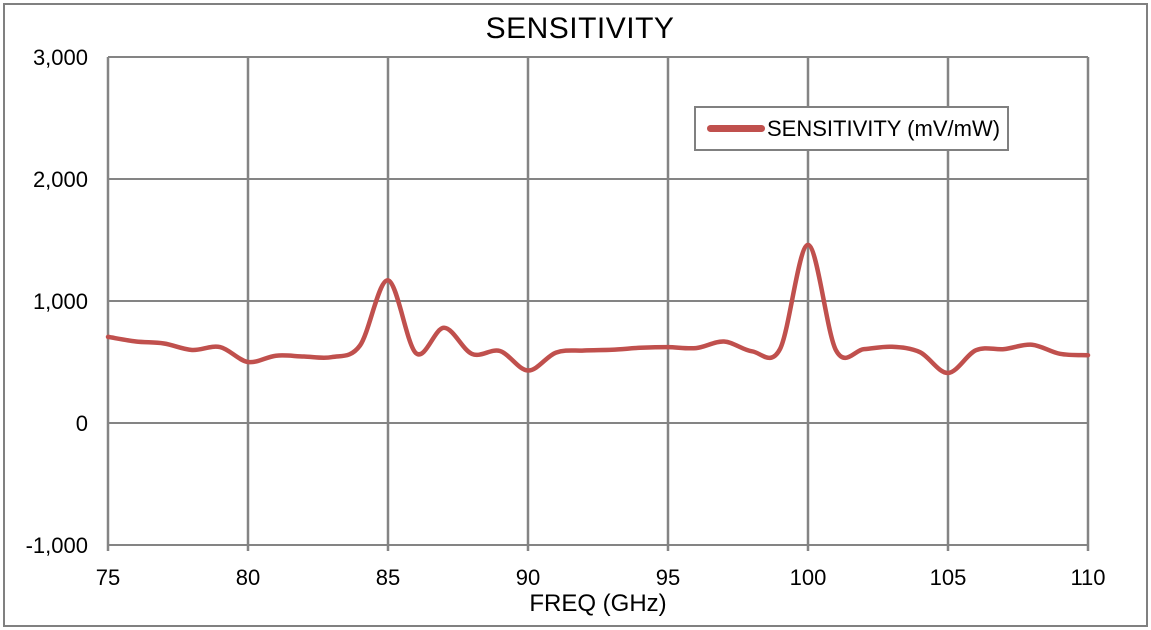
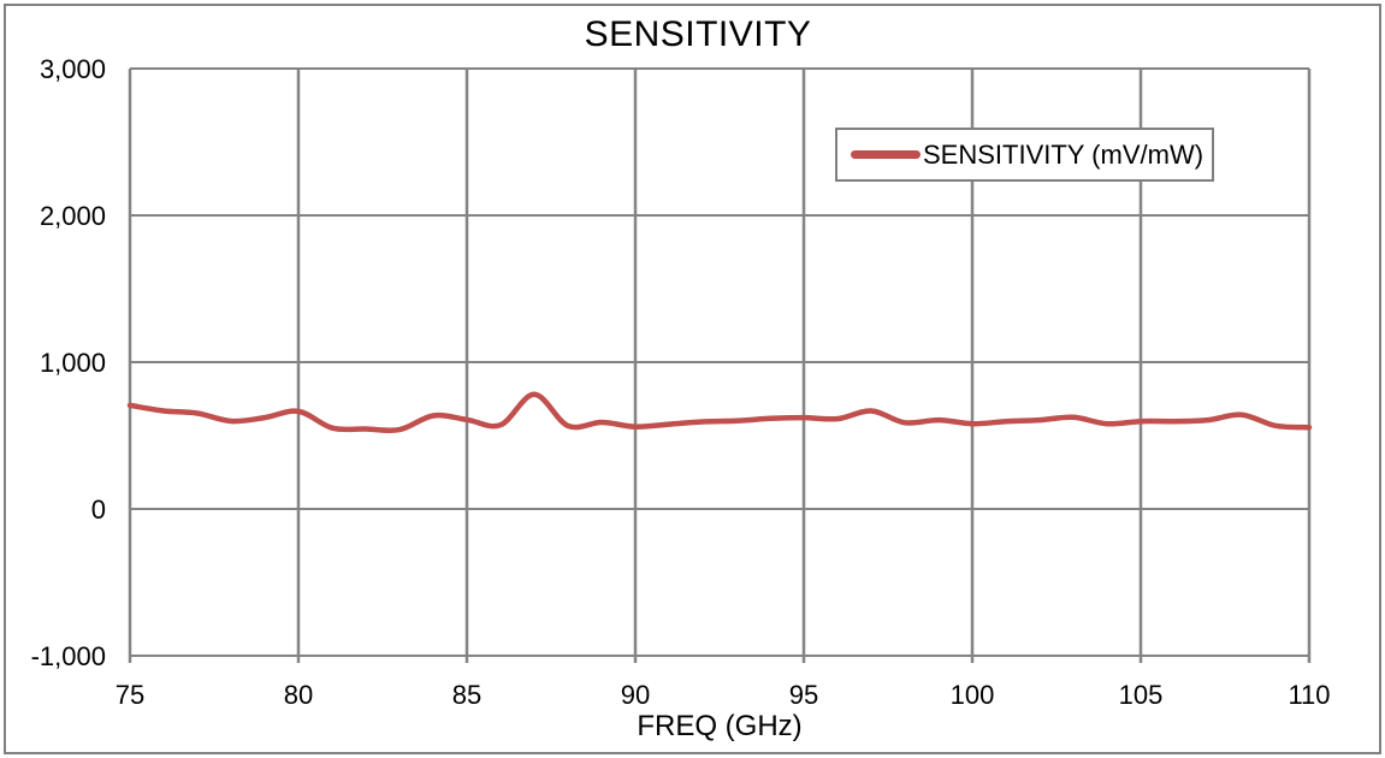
80: 500 -> 660
85: 1170 -> 610
90: 430 -> 560
100: 1460 -> 580
105: 410 -> 600
